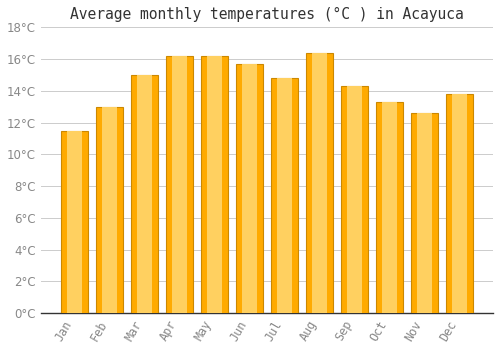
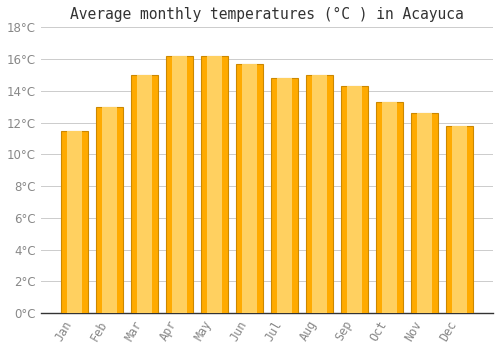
Aug: 16.4°C -> 15.0°C
Dec: 13.8°C -> 11.8°C
